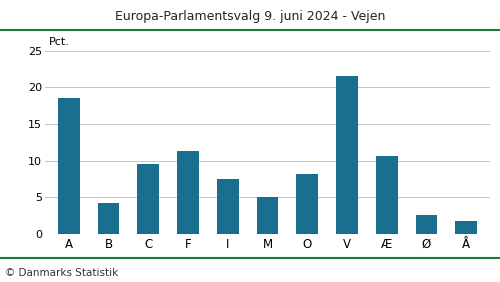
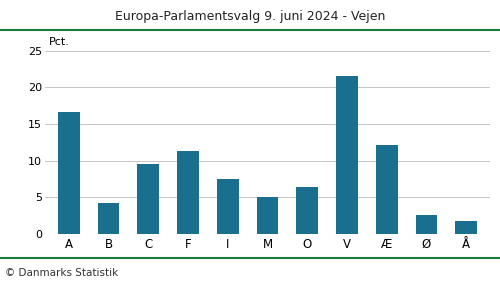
A: 18.5 -> 16.6
O: 8.2 -> 6.4
Æ: 10.7 -> 12.2
